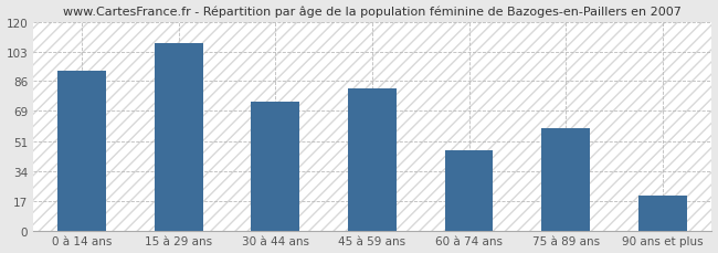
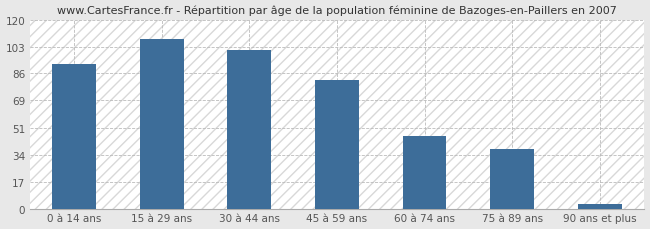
30 à 44 ans: 74 -> 101
75 à 89 ans: 59 -> 38
90 ans et plus: 20 -> 3
